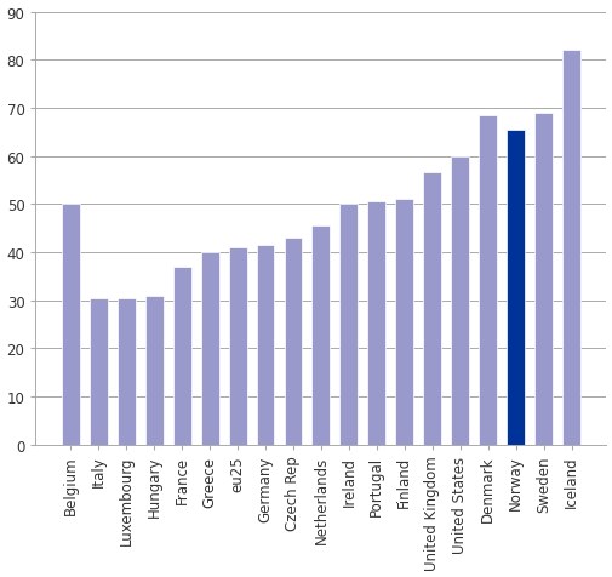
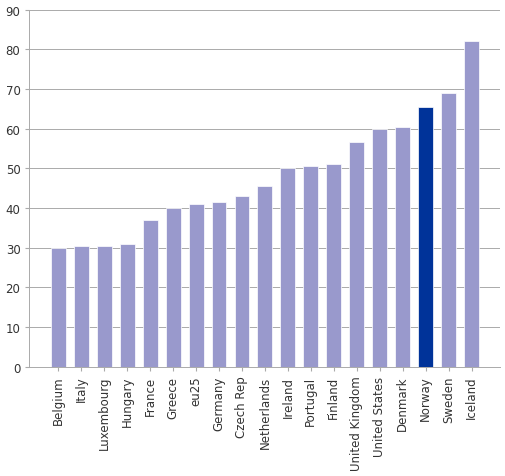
Belgium: 50.0 -> 30.0
Denmark: 68.5 -> 60.5
